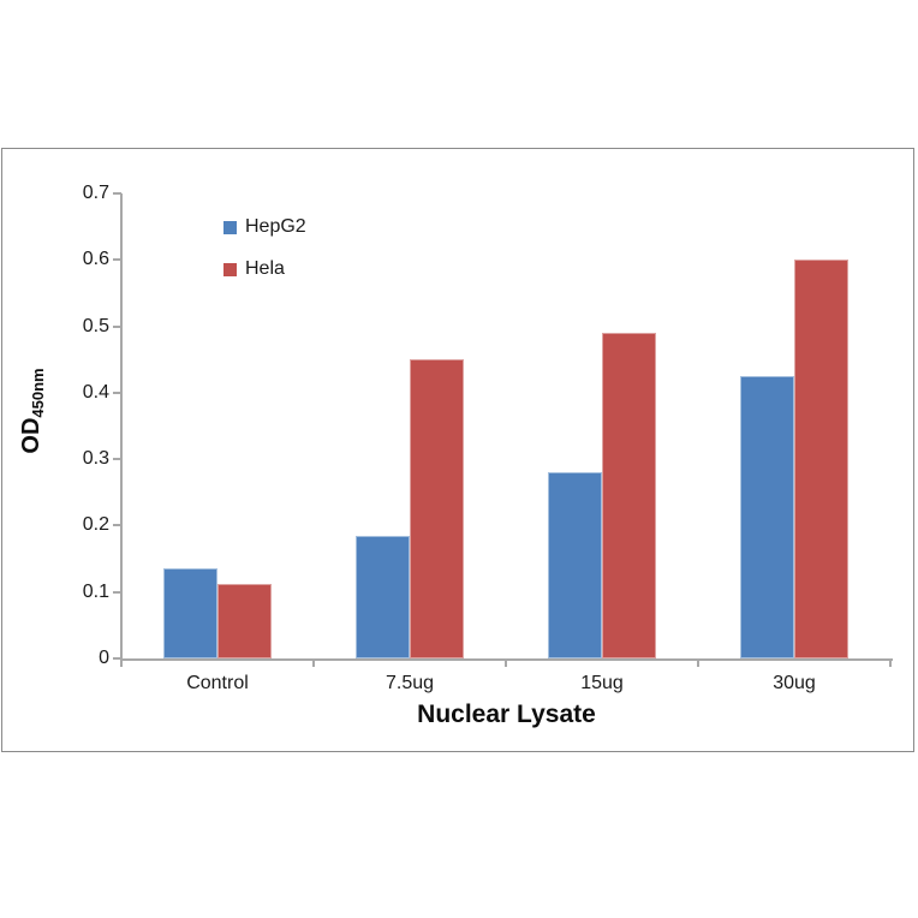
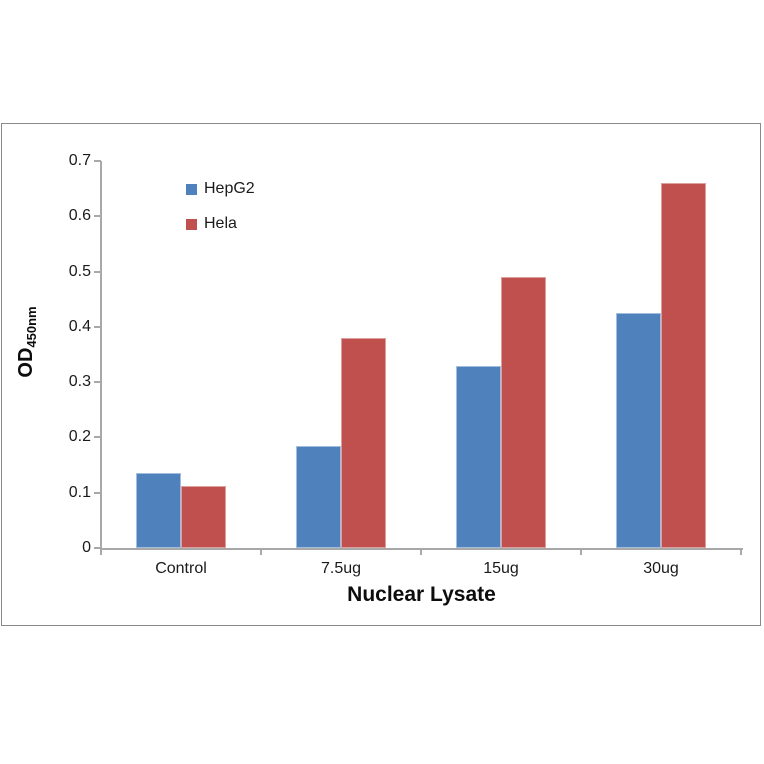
Hela/7.5ug: 0.45 -> 0.38
HepG2/15ug: 0.28 -> 0.33
Hela/30ug: 0.60 -> 0.66
